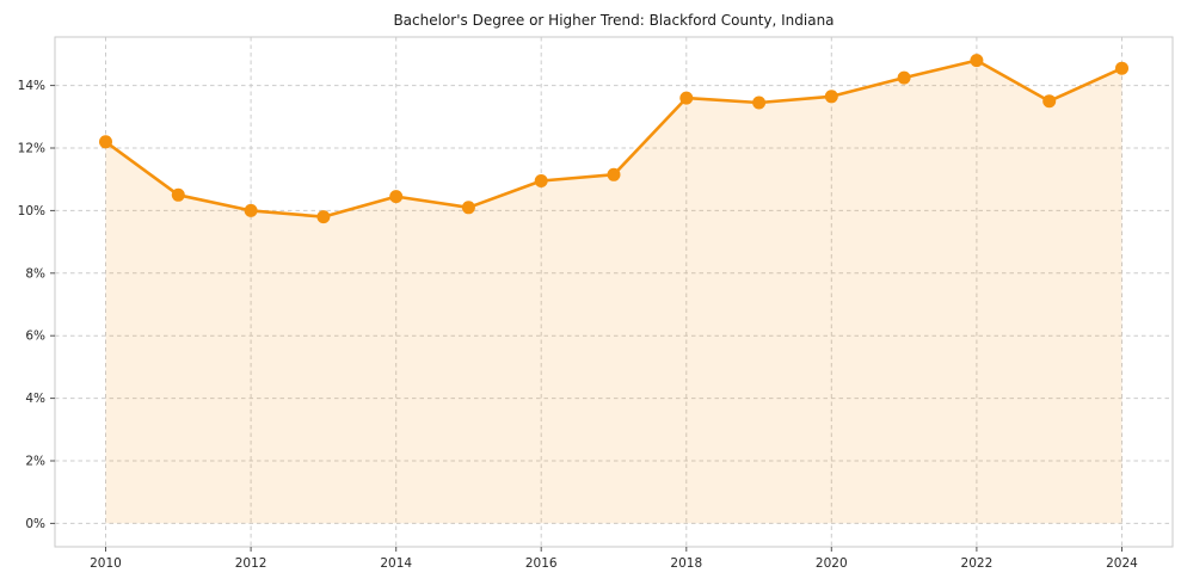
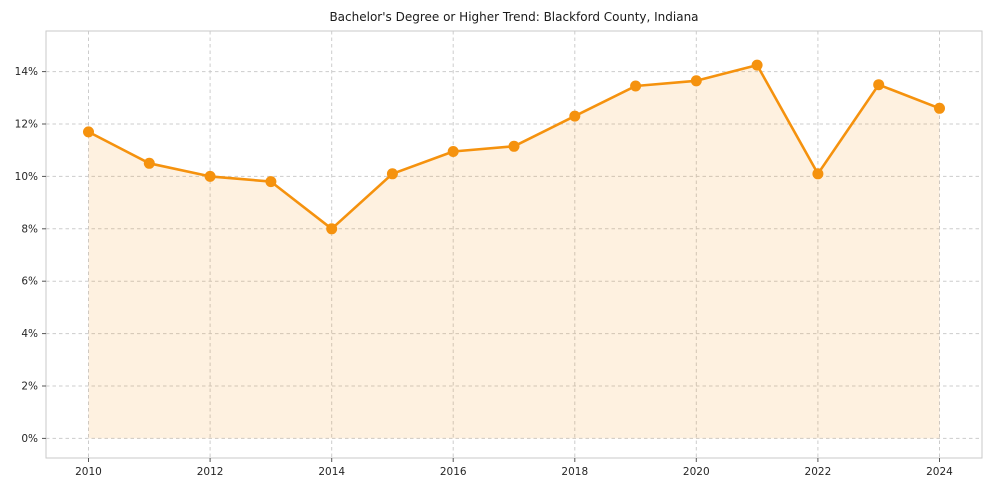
2010: 12.2% -> 11.7%
2014: 10.4% -> 8.0%
2018: 13.6% -> 12.3%
2022: 14.8% -> 10.1%
2024: 14.6% -> 12.6%
